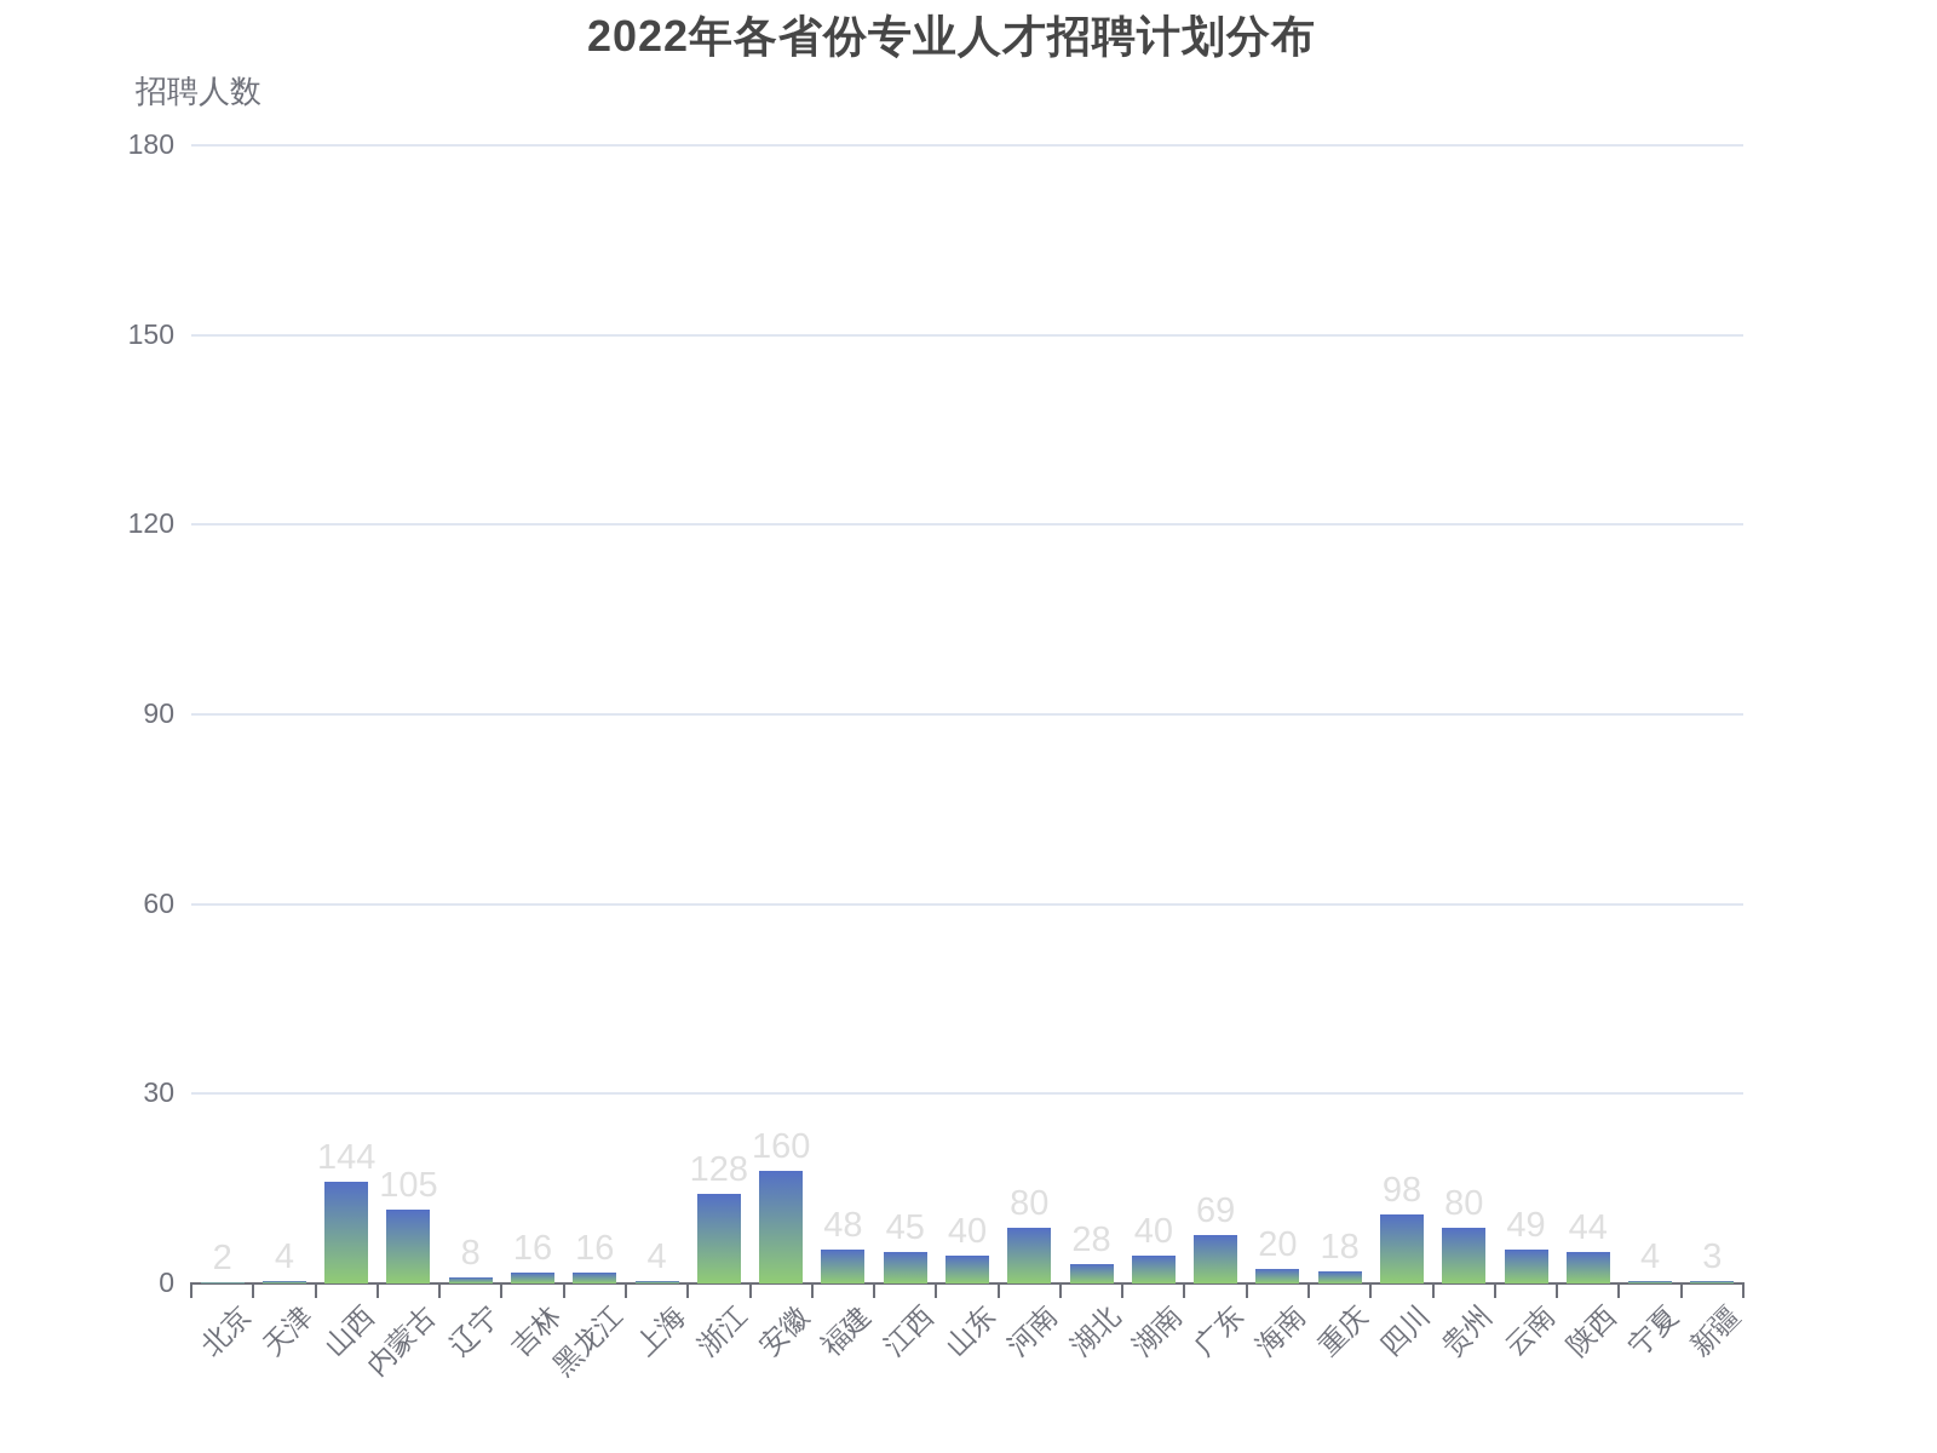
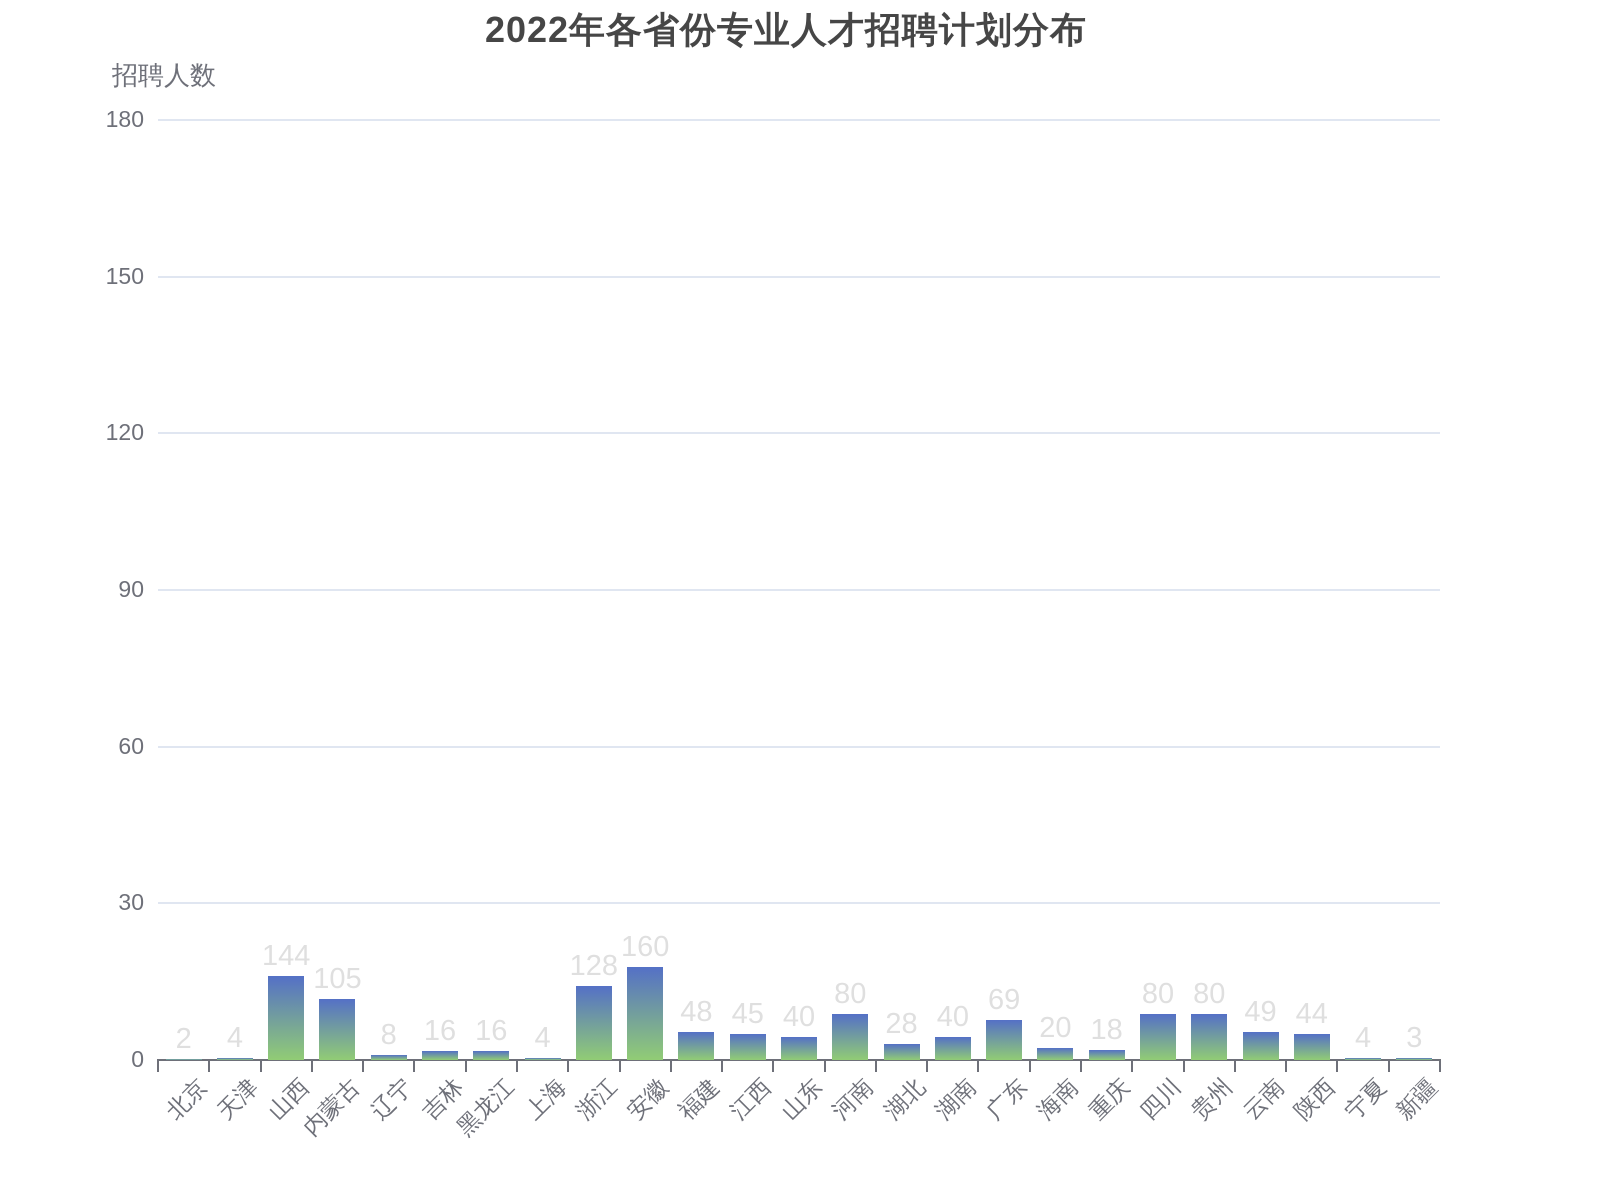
四川: 98 -> 80
